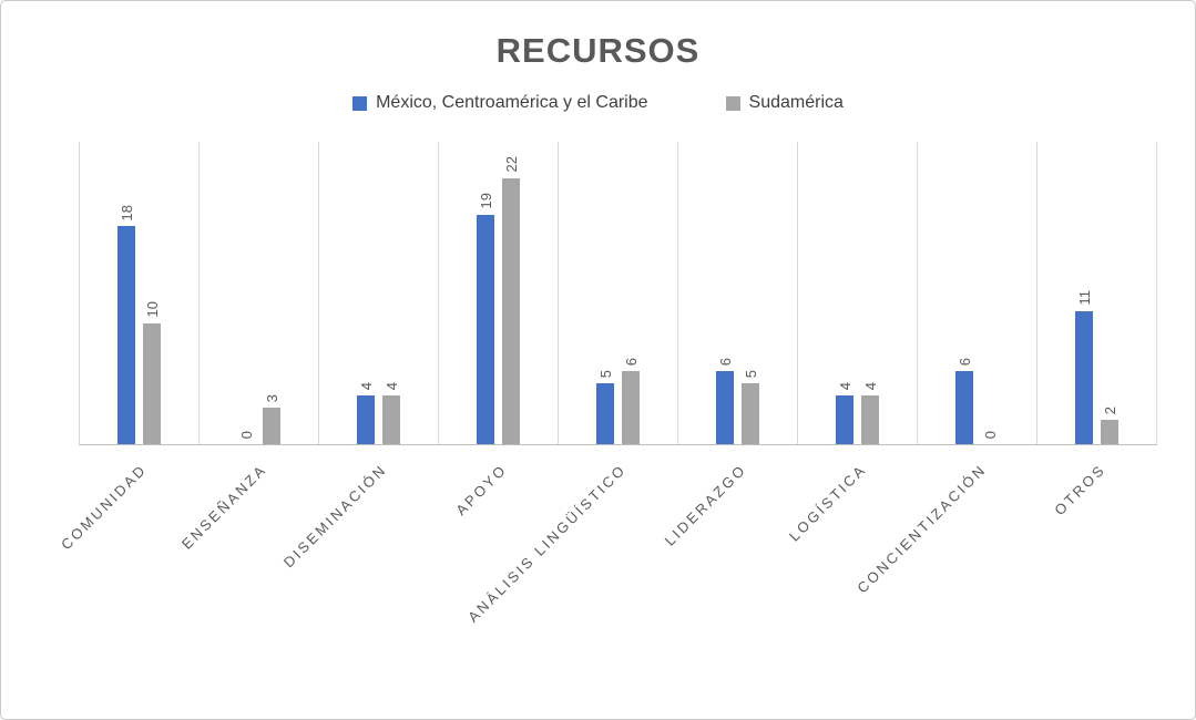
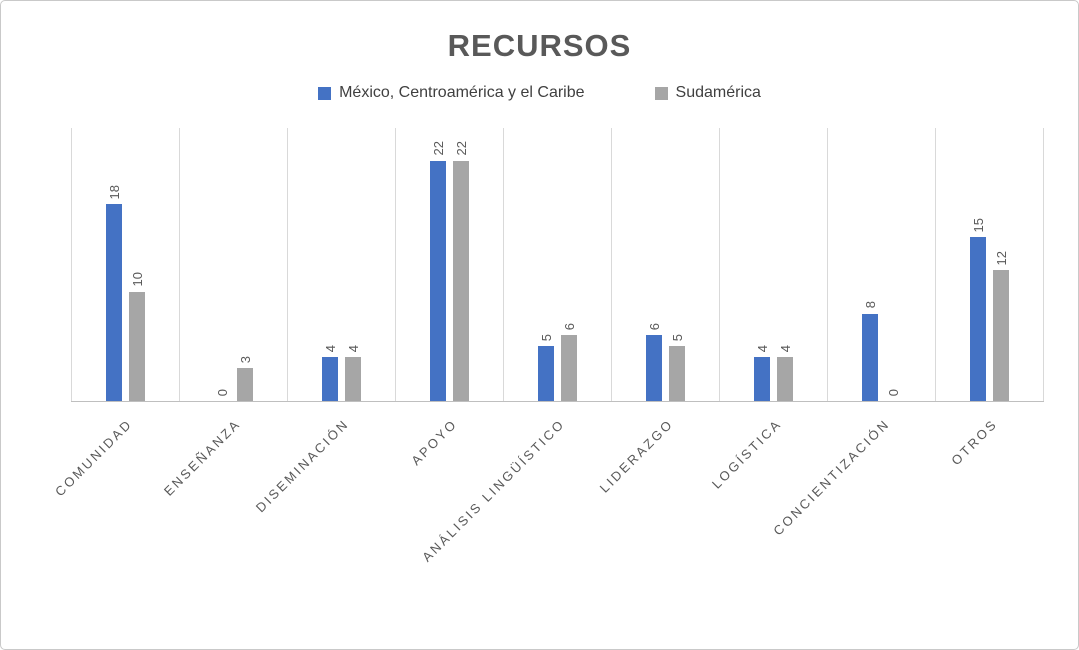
México, Centroamérica y el Caribe/APOYO: 19 -> 22
México, Centroamérica y el Caribe/CONCIENTIZACIÓN: 6 -> 8
México, Centroamérica y el Caribe/OTROS: 11 -> 15
Sudamérica/OTROS: 2 -> 12
